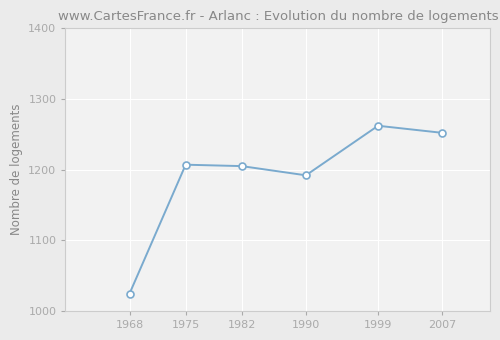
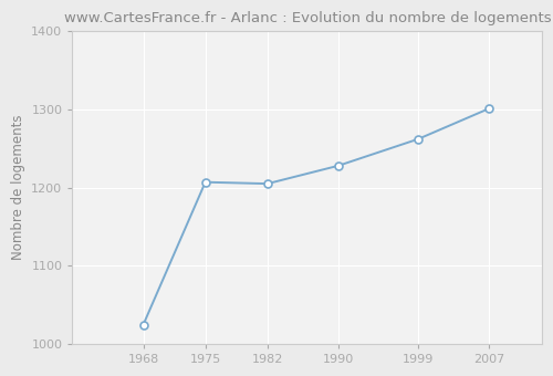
1990: 1192 -> 1228
2007: 1252 -> 1301
